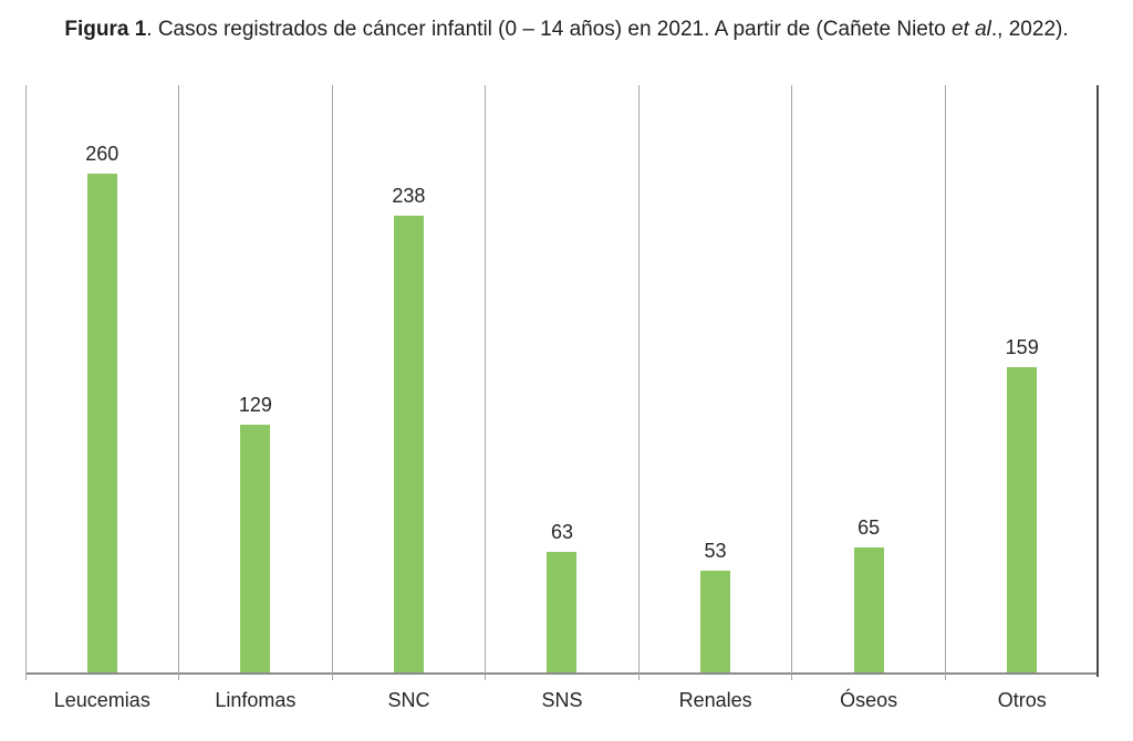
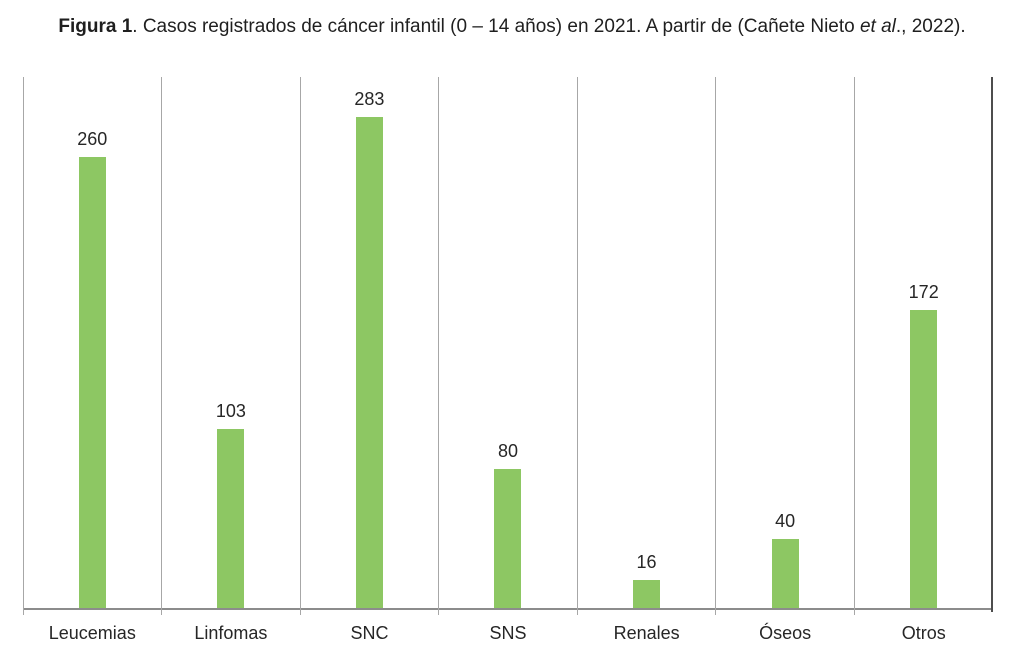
Linfomas: 129 -> 103
SNC: 238 -> 283
SNS: 63 -> 80
Renales: 53 -> 16
Óseos: 65 -> 40
Otros: 159 -> 172
